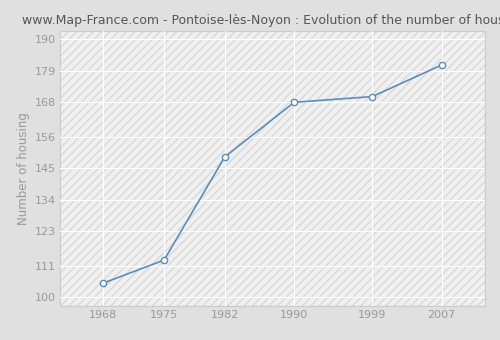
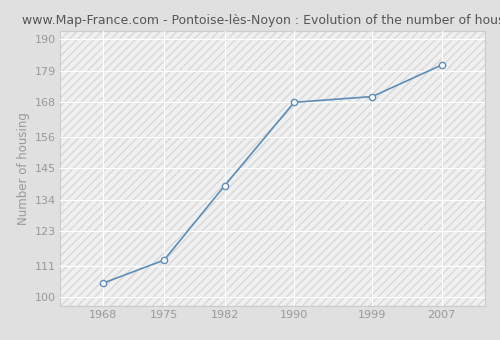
1982: 149 -> 139
